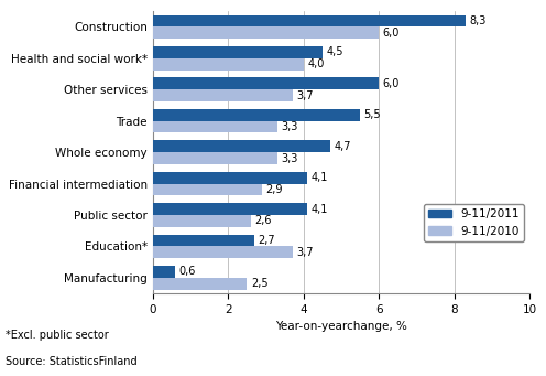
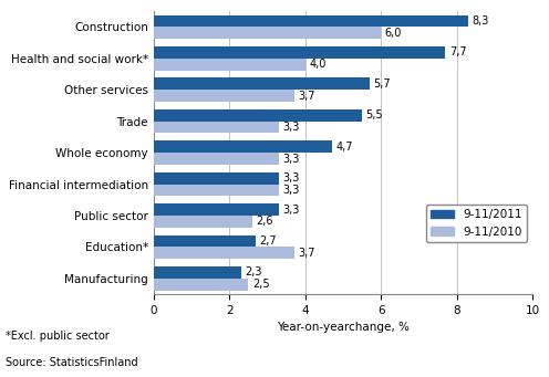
9-11/2011/Health and social work*: 4,5 -> 7,7
9-11/2011/Other services: 6,0 -> 5,7
9-11/2011/Financial intermediation: 4,1 -> 3,3
9-11/2010/Financial intermediation: 2,9 -> 3,3
9-11/2011/Public sector: 4,1 -> 3,3
9-11/2011/Manufacturing: 0,6 -> 2,3
